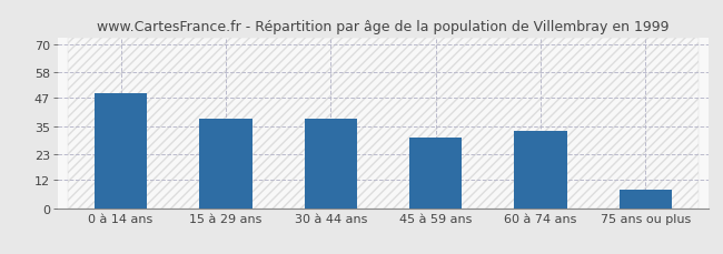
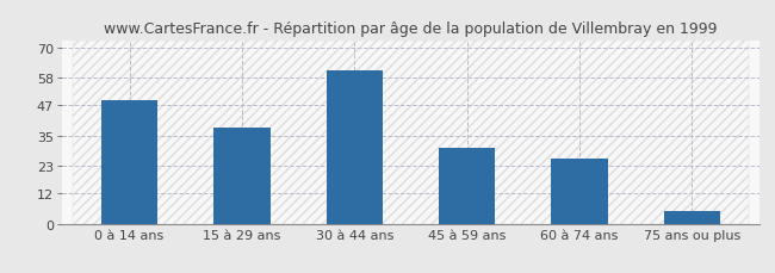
30 à 44 ans: 38 -> 61
60 à 74 ans: 33 -> 26
75 ans ou plus: 8 -> 5
